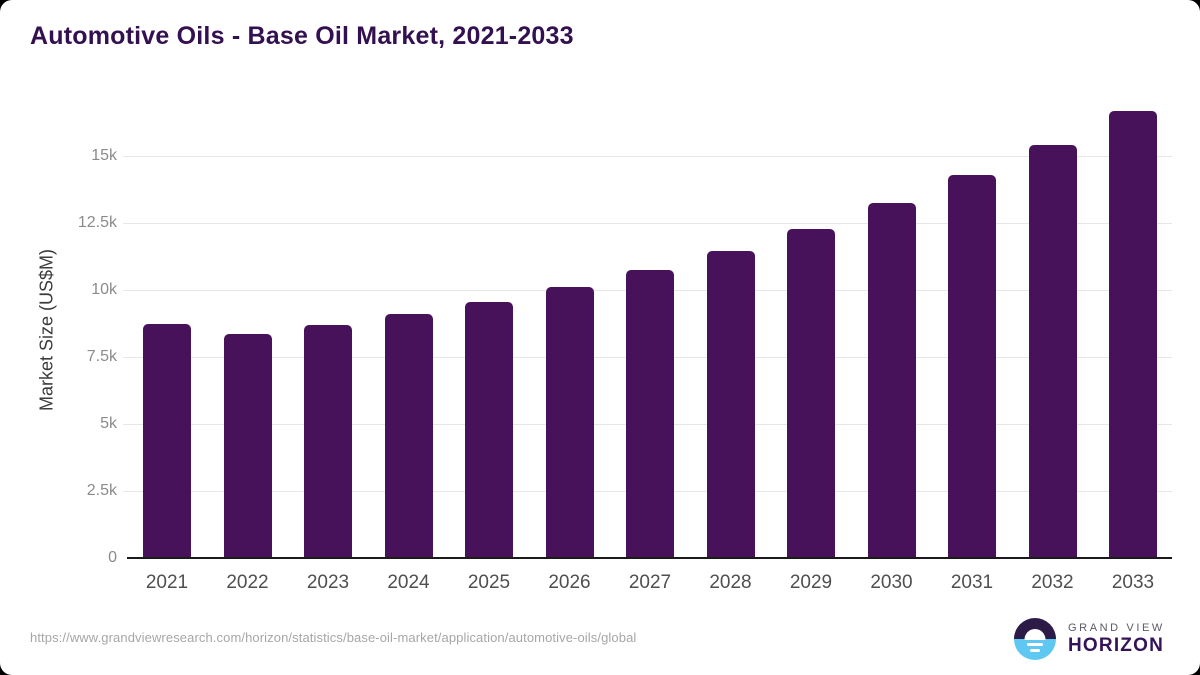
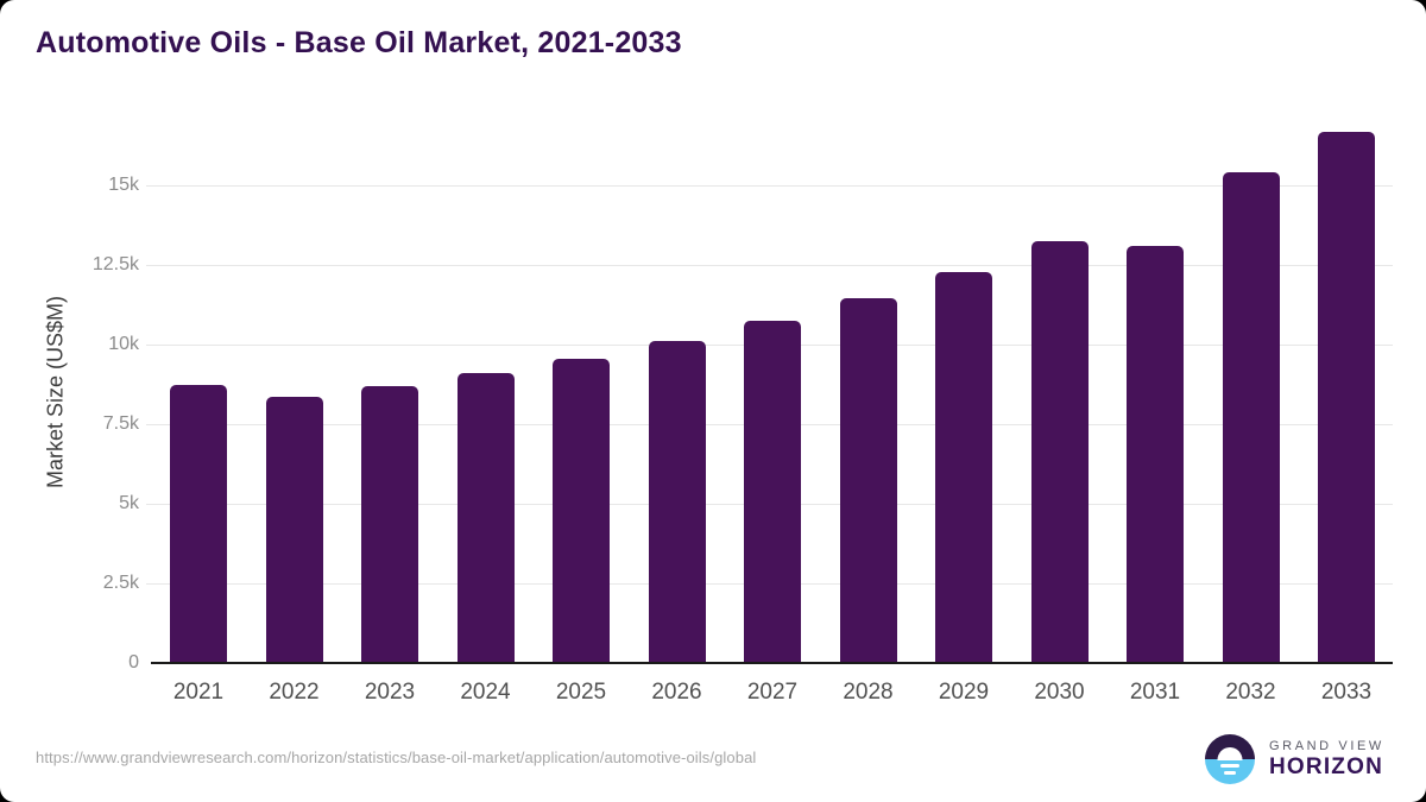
2031: 14.3k -> 13.1k
